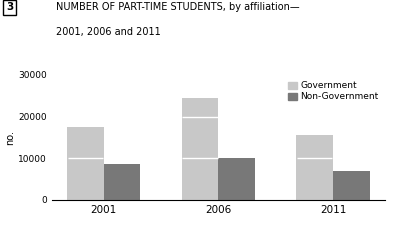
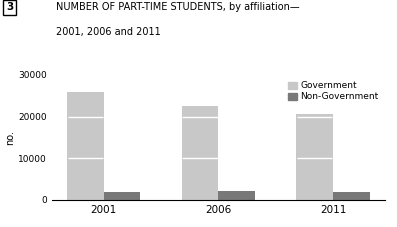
Government/2001: 17500 -> 26000
Non-Government/2001: 8500 -> 1800
Government/2006: 24500 -> 22500
Non-Government/2006: 10000 -> 2000
Government/2011: 15500 -> 20500
Non-Government/2011: 7000 -> 1800
